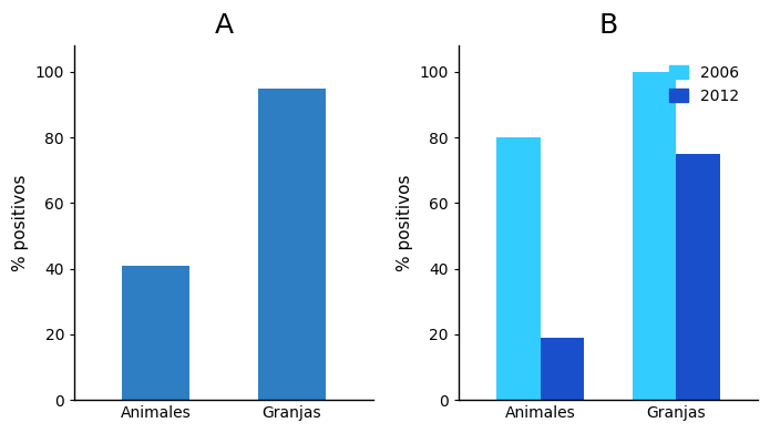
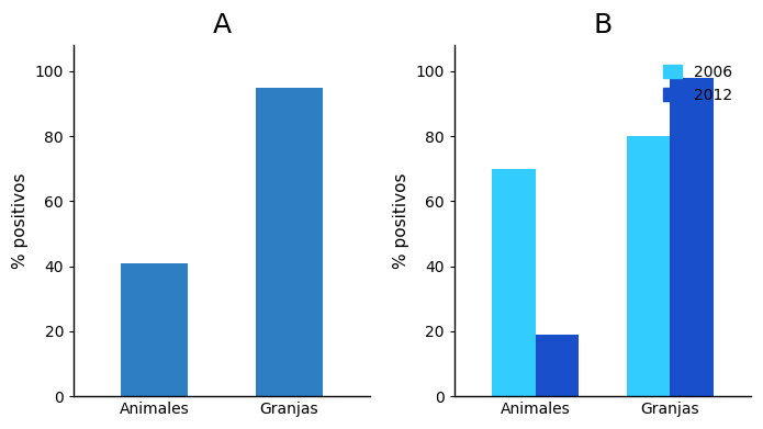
B/2006/Animales: 80 -> 70
B/2006/Granjas: 100 -> 80
B/2012/Granjas: 75 -> 98
